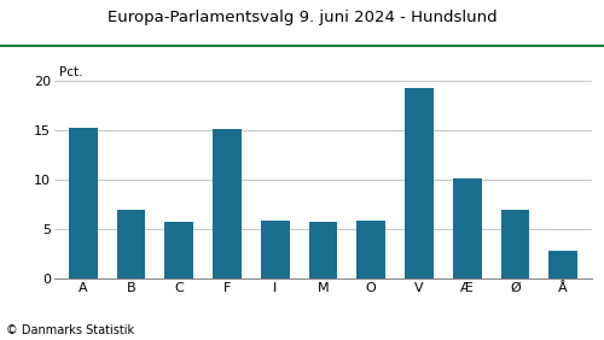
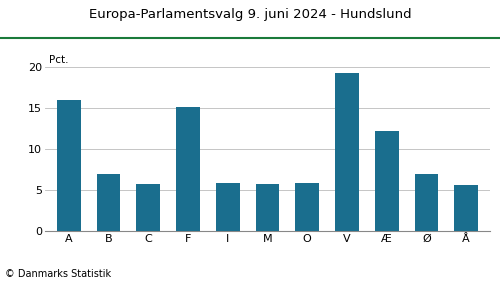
A: 15.3 -> 16.0
Æ: 10.1 -> 12.2
Å: 2.8 -> 5.6
